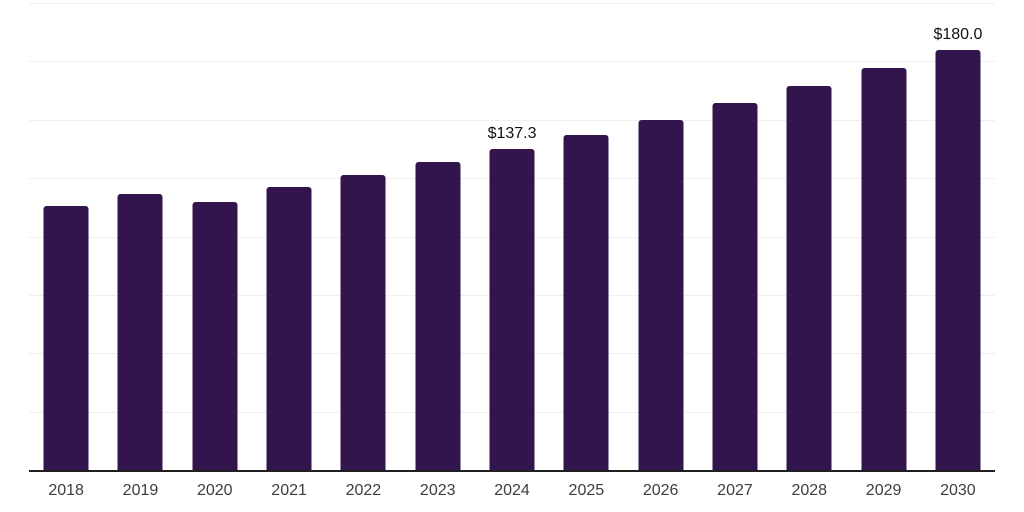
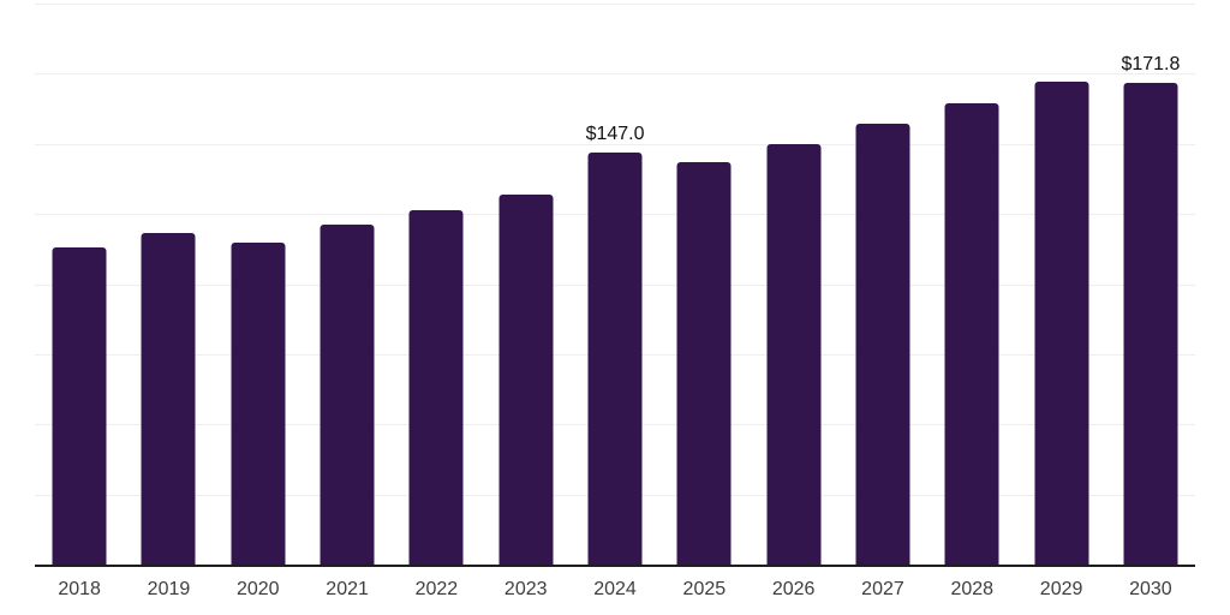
2024: $137.3 -> $147.0
2030: $180.0 -> $171.8
